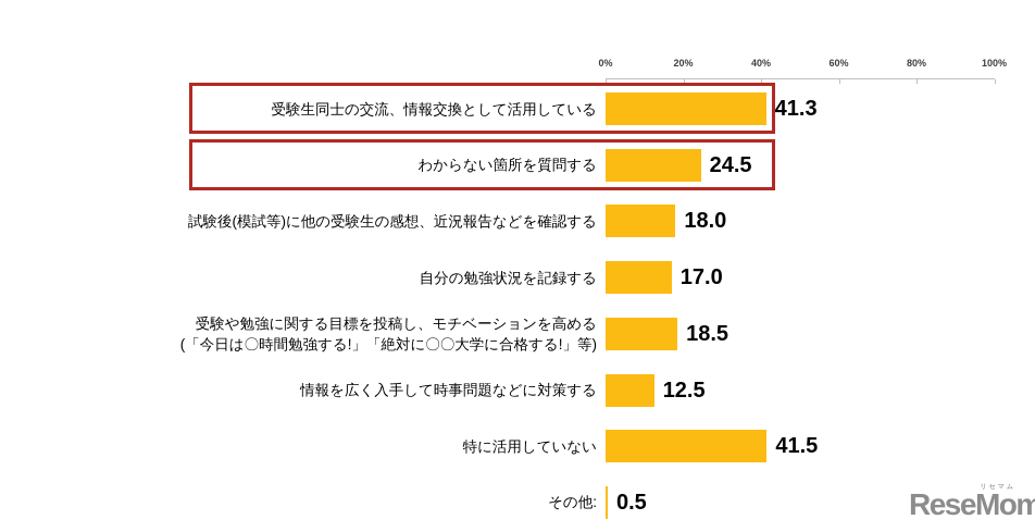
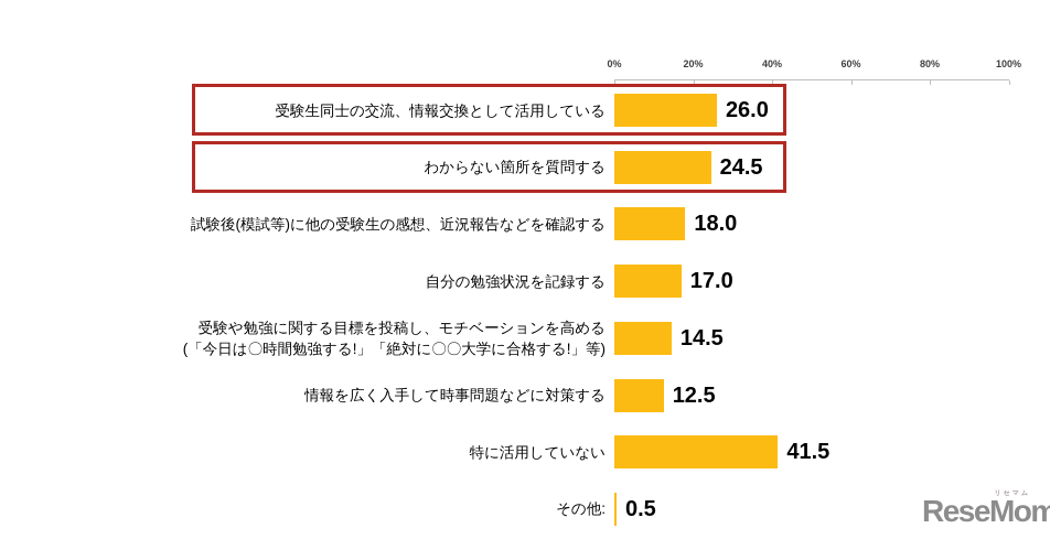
受験生同士の交流、情報交換として活用している: 41.3 -> 26.0
受験や勉強に関する目標を投稿し、モチベーションを高める (「今日は〇時間勉強する!」「絶対に〇〇大学に合格する!」等): 18.5 -> 14.5
